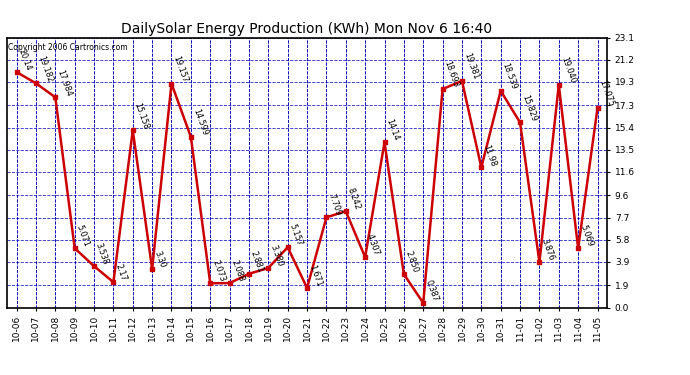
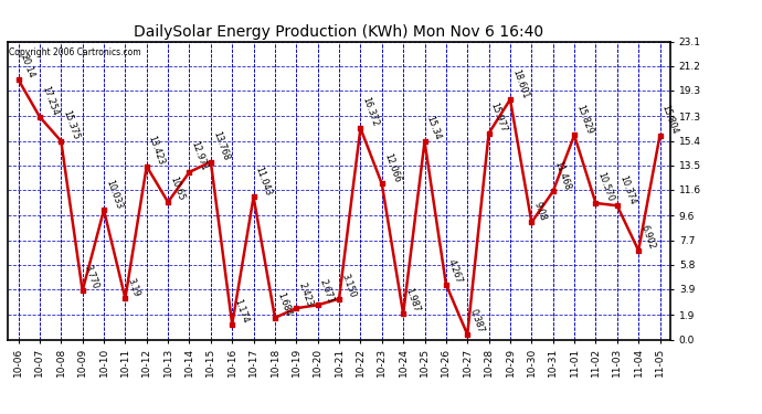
10-07: 19.182 -> 17.254
10-08: 17.984 -> 15.375
10-09: 5.071 -> 3.770
10-10: 3.538 -> 10.033
10-11: 2.17 -> 3.19
10-12: 15.158 -> 13.423
10-13: 3.30 -> 10.65
10-14: 19.157 -> 12.971
10-15: 14.599 -> 13.768
10-16: 2.073 -> 1.174
10-17: 2.088 -> 11.043
10-18: 2.881 -> 1.684
10-19: 3.380 -> 2.423
10-20: 5.157 -> 2.671
10-21: 1.671 -> 3.150
10-22: 7.709 -> 16.372
10-23: 8.242 -> 12.066
10-24: 4.307 -> 1.987
10-25: 14.14 -> 15.34
10-26: 2.850 -> 4.267
10-28: 18.693 -> 15.977
10-29: 19.381 -> 18.601
10-30: 11.98 -> 9.08
10-31: 18.539 -> 11.468
11-02: 3.876 -> 10.570
11-03: 19.040 -> 10.374
11-04: 5.069 -> 6.902
11-05: 17.075 -> 15.804
